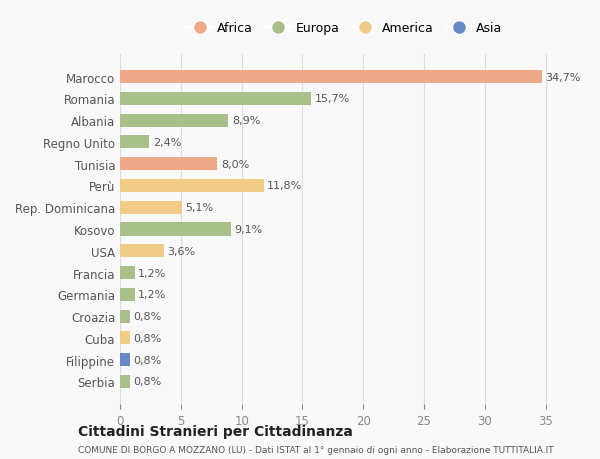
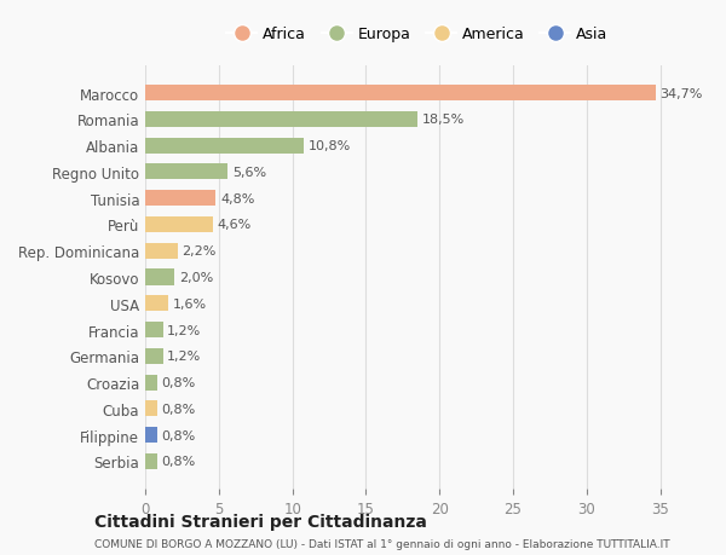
Romania: 15,7% -> 18,5%
Albania: 8,9% -> 10,8%
Regno Unito: 2,4% -> 5,6%
Tunisia: 8,0% -> 4,8%
Perù: 11,8% -> 4,6%
Rep. Dominicana: 5,1% -> 2,2%
Kosovo: 9,1% -> 2,0%
USA: 3,6% -> 1,6%
